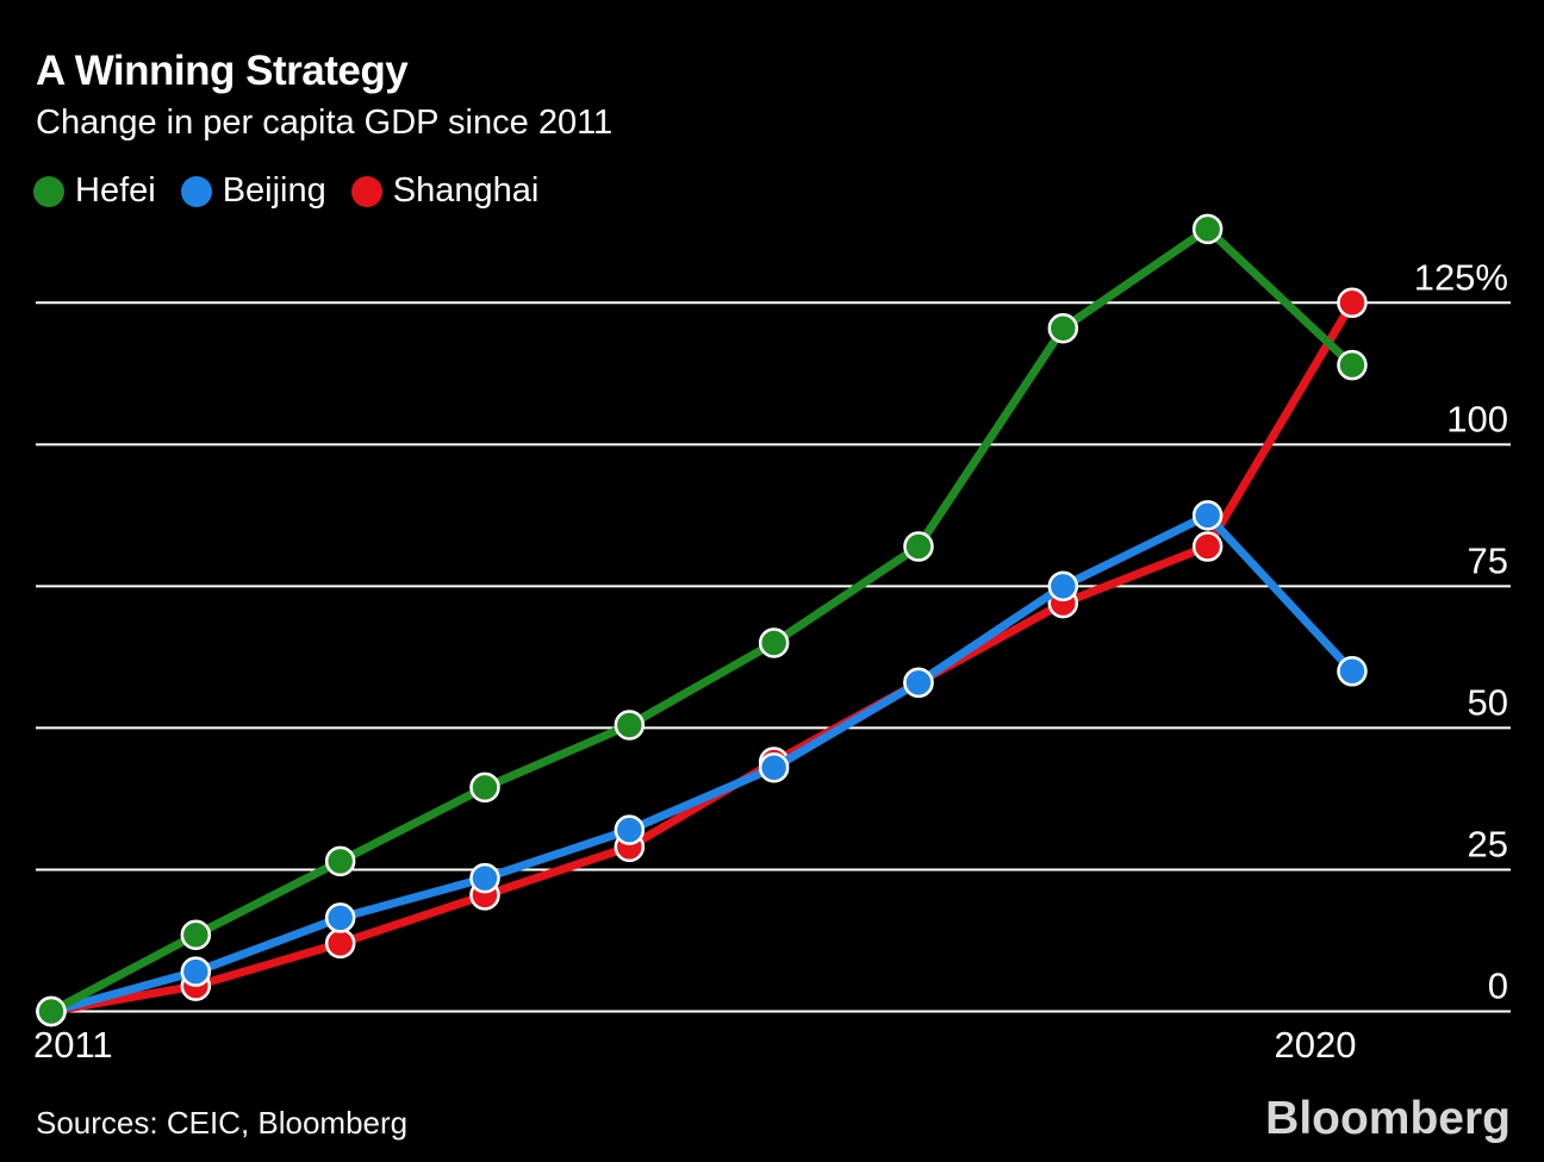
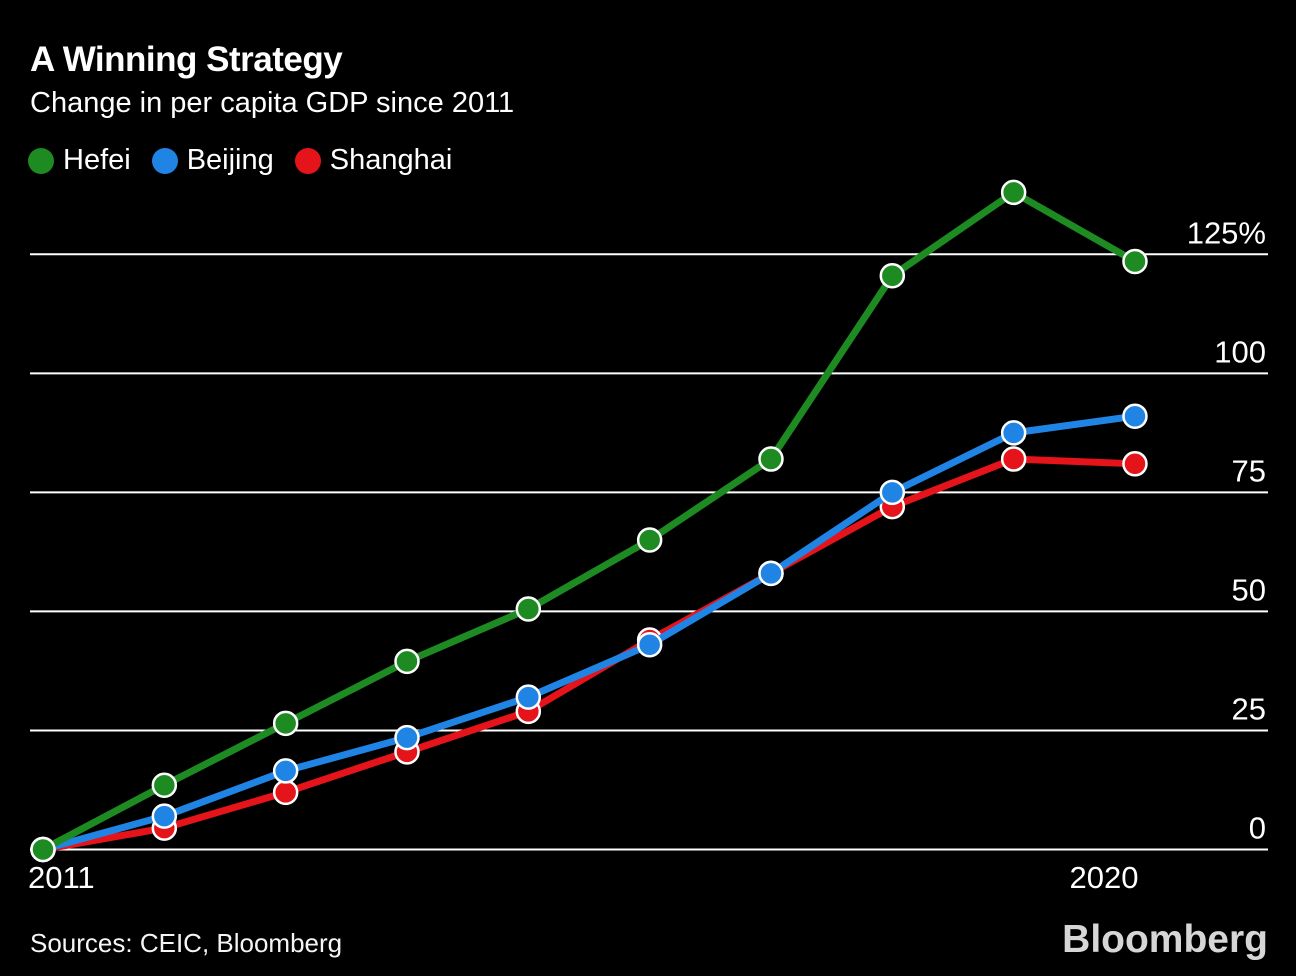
Hefei/2020: 114% -> 124%
Beijing/2020: 60% -> 91%
Shanghai/2020: 125% -> 81%
